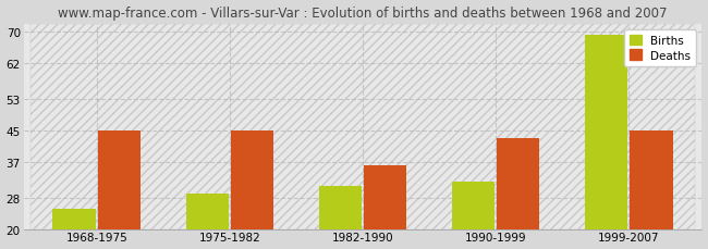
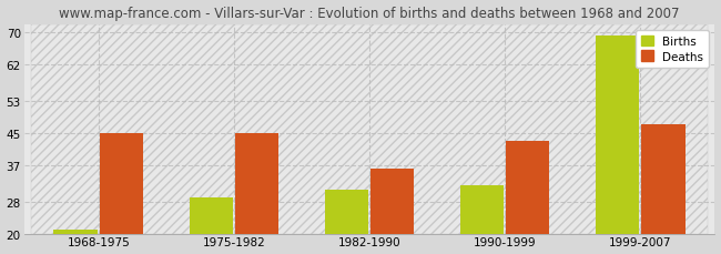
Births/1968-1975: 25 -> 21
Deaths/1999-2007: 45 -> 47
